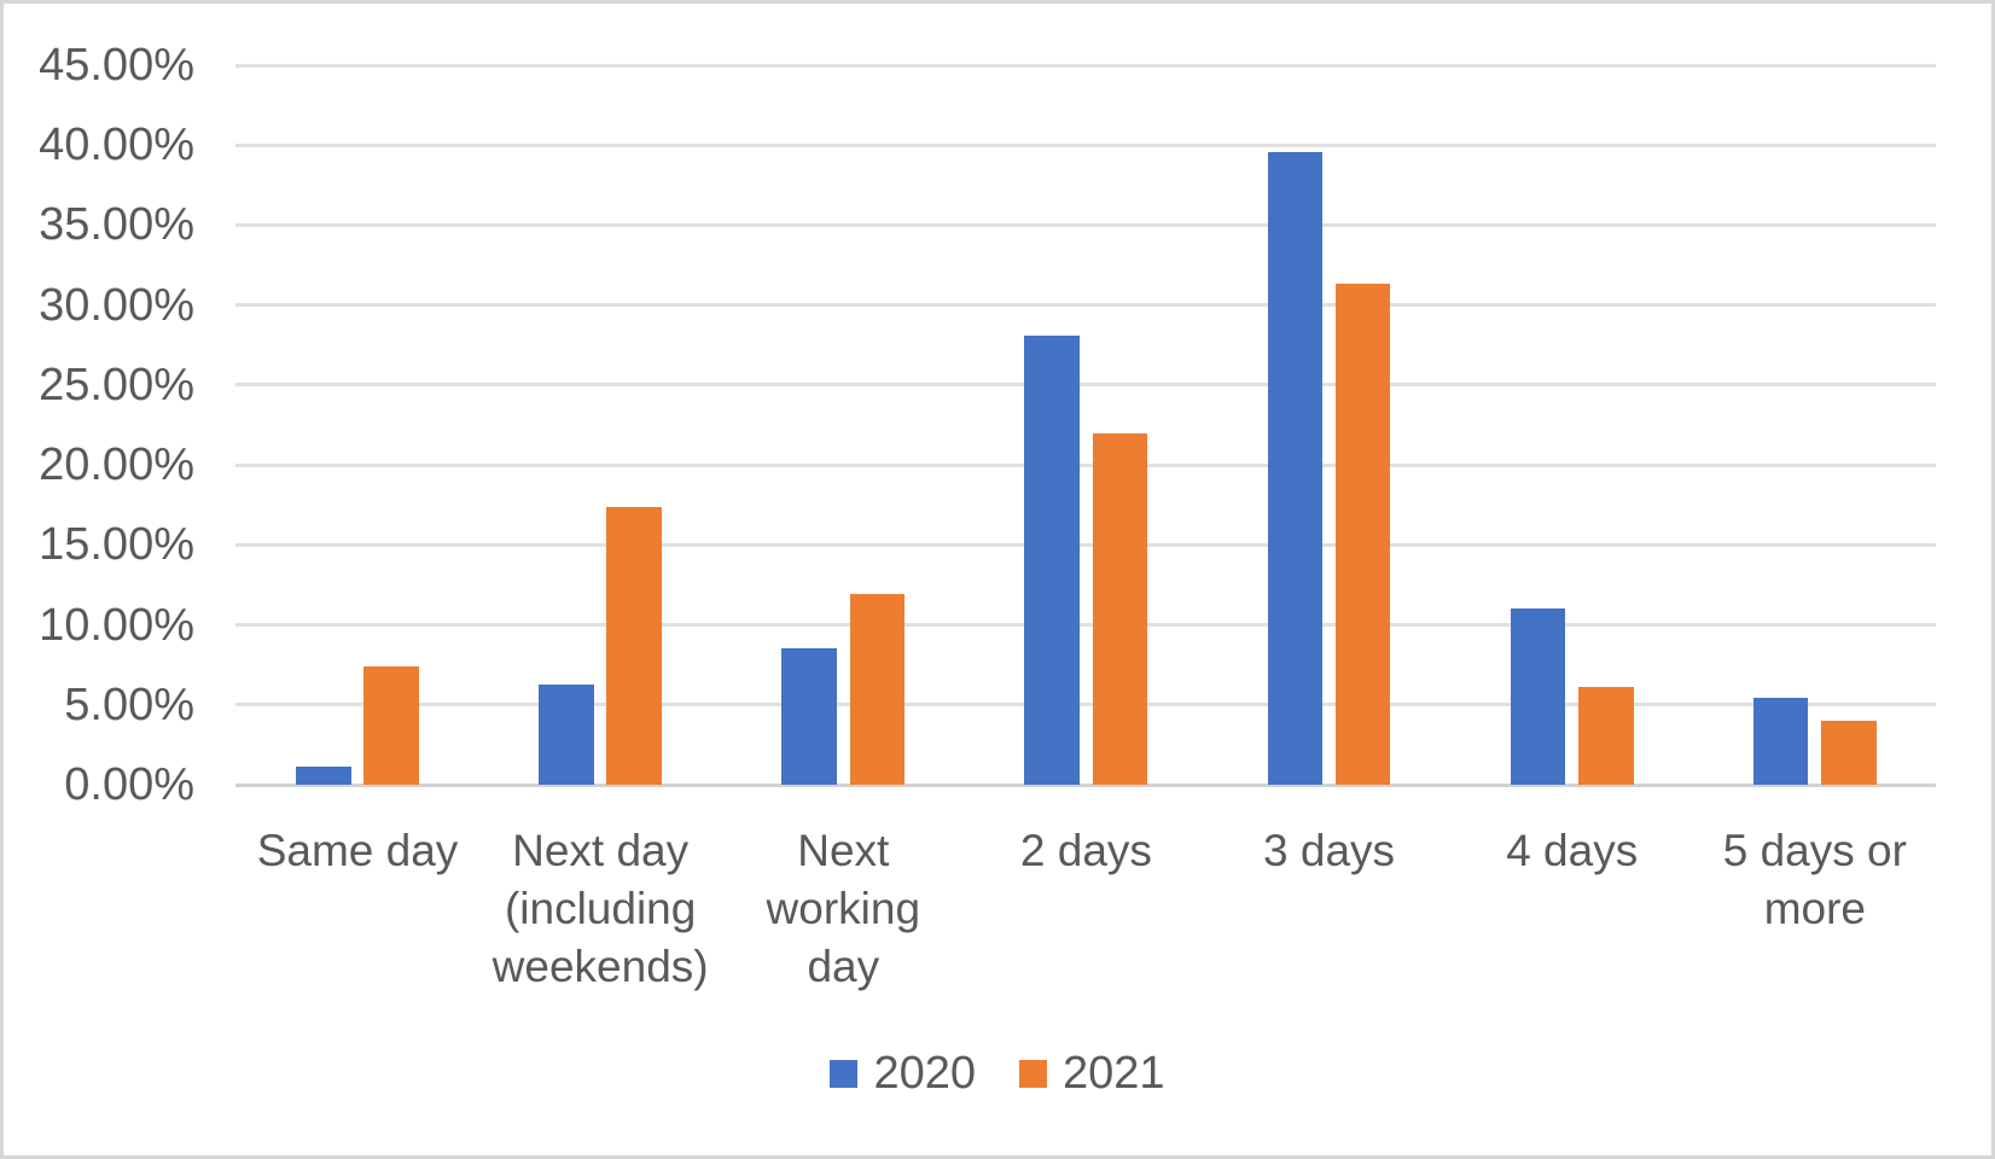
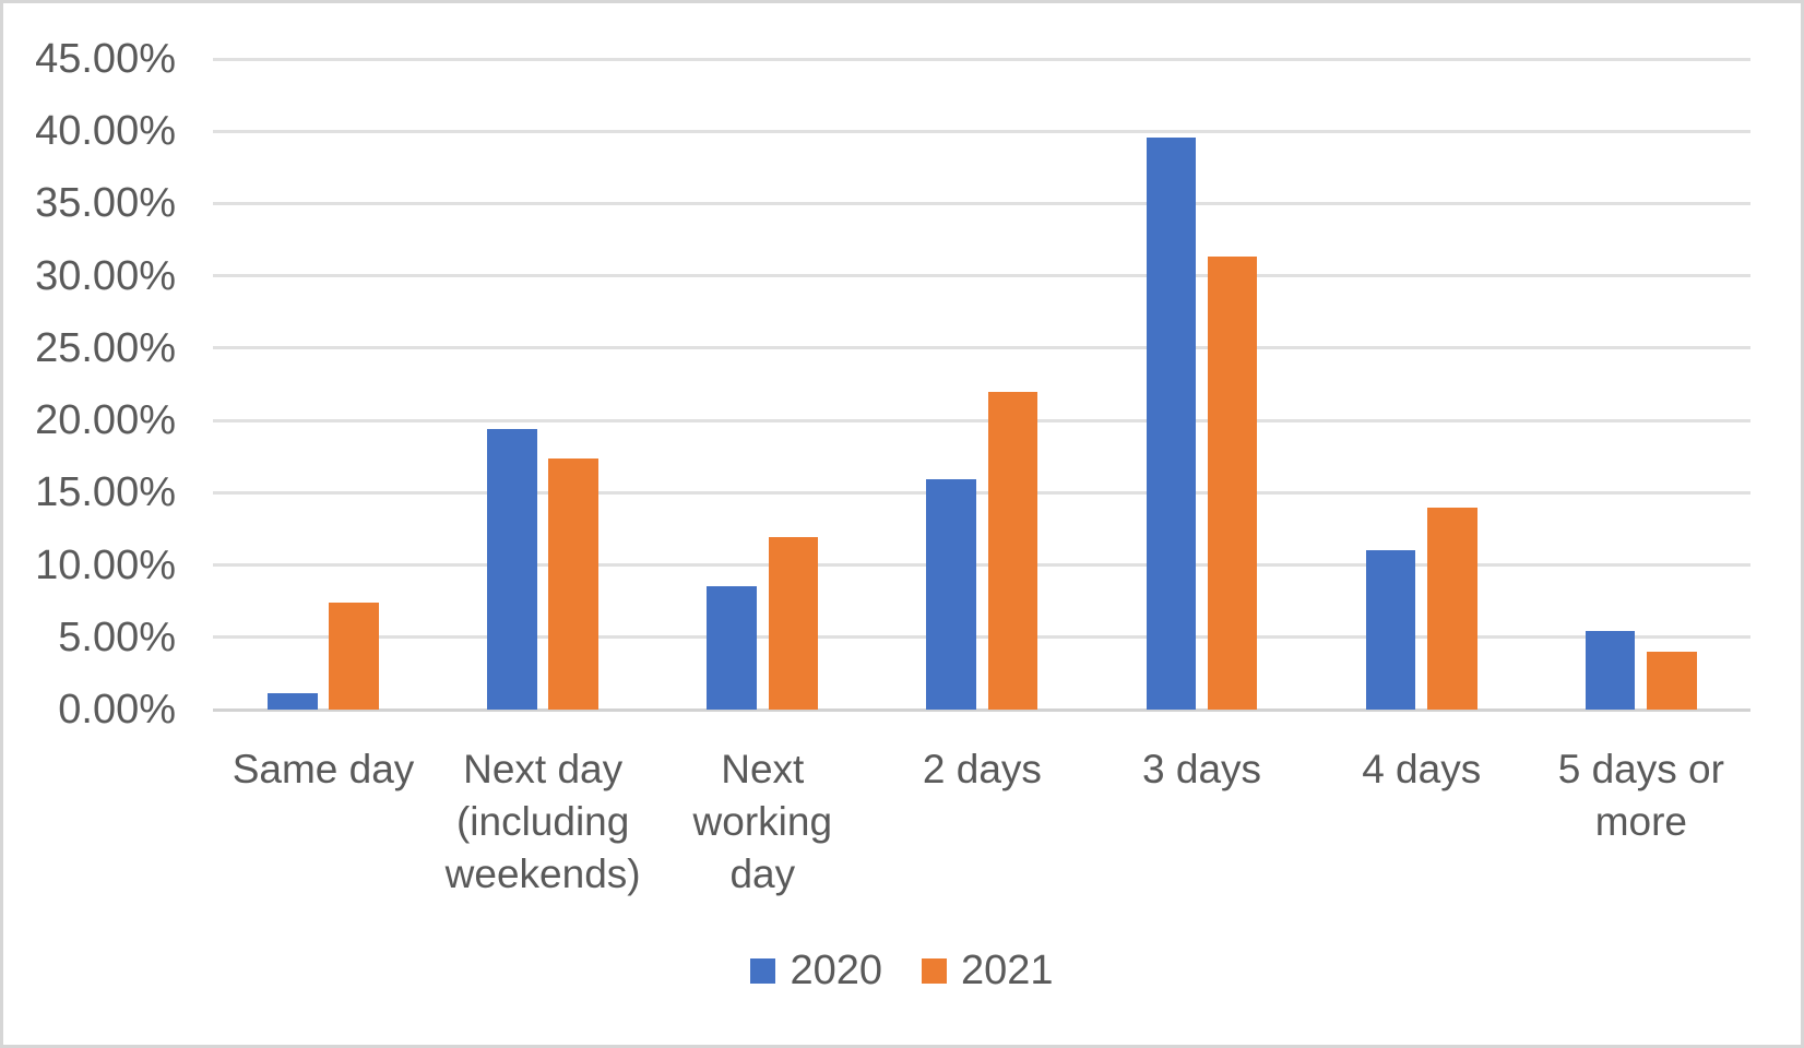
2020/Next day (including weekends): 6.3% -> 19.4%
2020/2 days: 28.1% -> 15.9%
2021/4 days: 6.1% -> 14.0%
